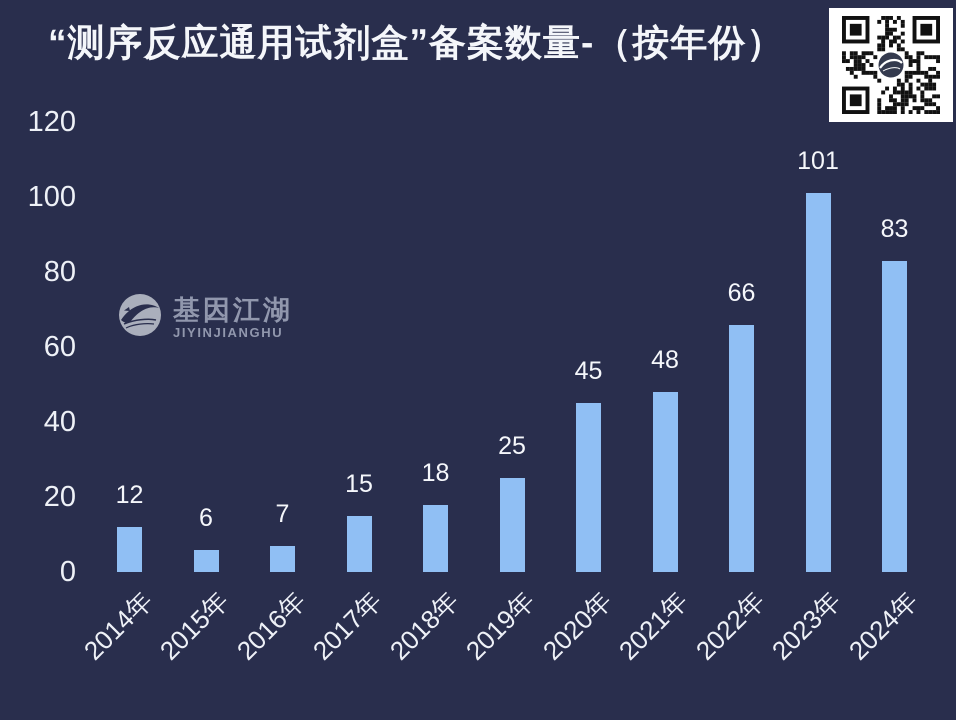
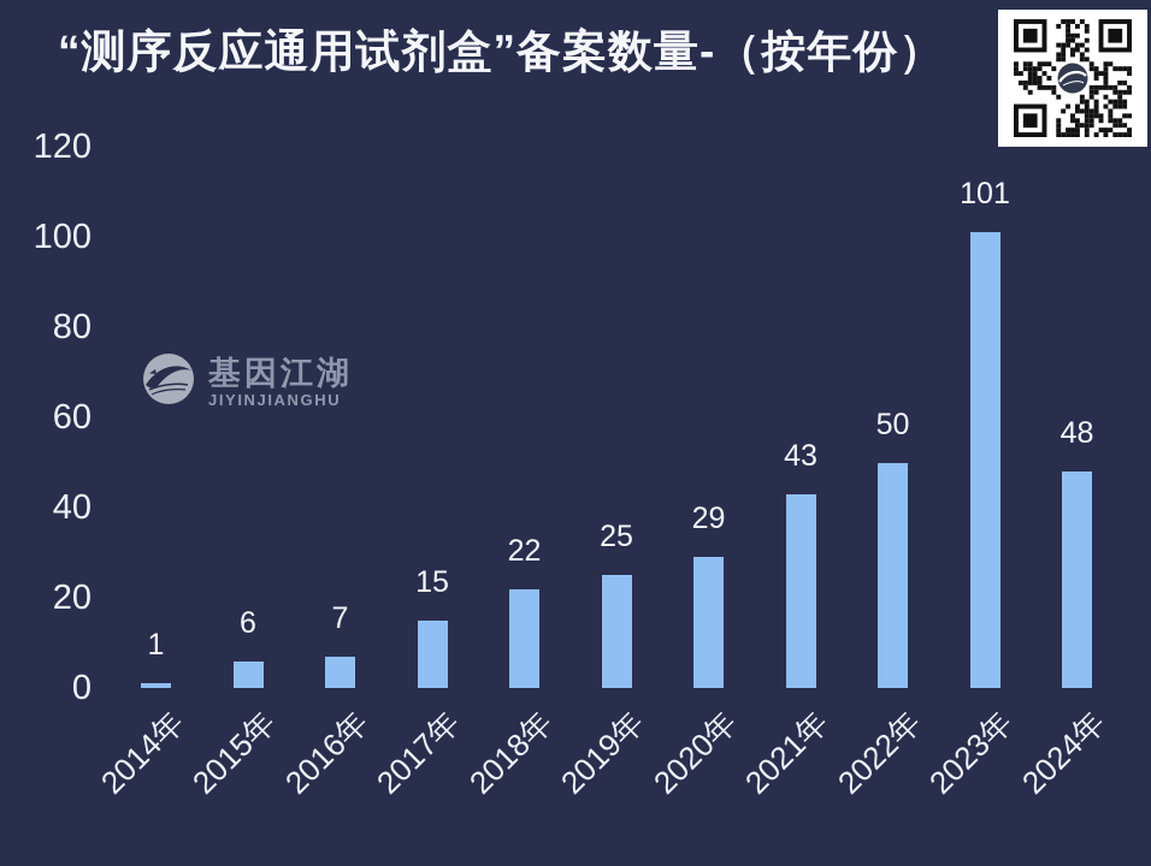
2014年: 12 -> 1
2018年: 18 -> 22
2020年: 45 -> 29
2021年: 48 -> 43
2022年: 66 -> 50
2024年: 83 -> 48
